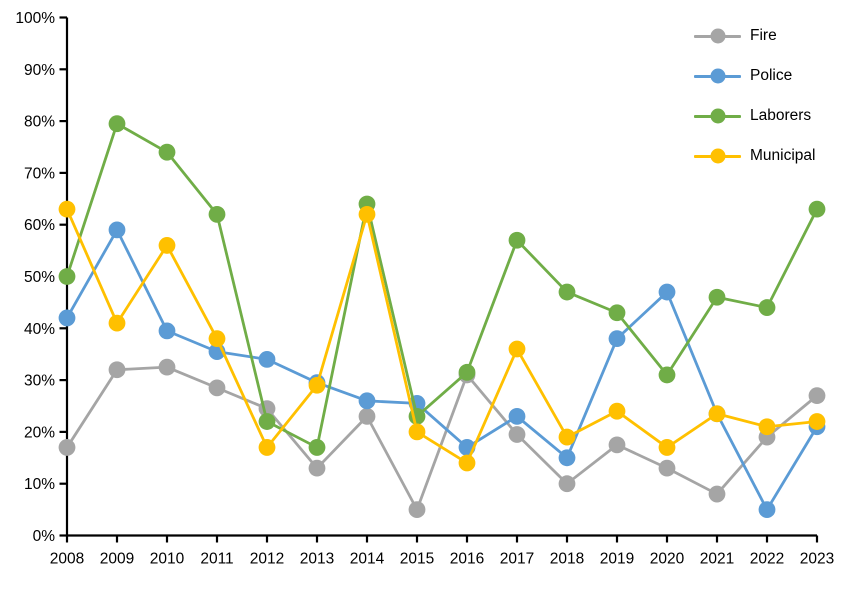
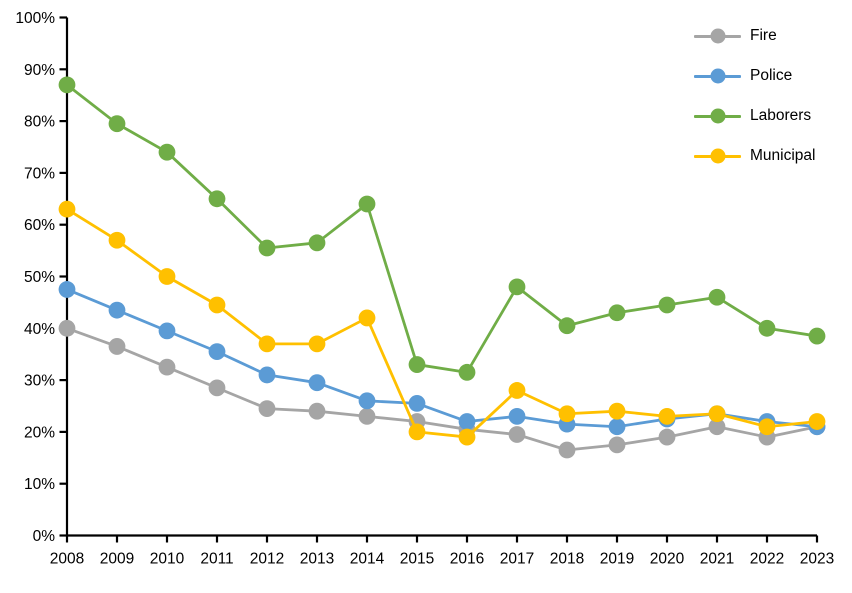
Fire/2008: 17% -> 40%
Police/2008: 42% -> 48%
Laborers/2008: 50% -> 87%
Fire/2009: 32% -> 36%
Police/2009: 59% -> 44%
Municipal/2009: 41% -> 57%
Municipal/2010: 56% -> 50%
Laborers/2011: 62% -> 65%
Municipal/2011: 38% -> 44%
Police/2012: 34% -> 31%
Laborers/2012: 22% -> 56%
Municipal/2012: 17% -> 37%
Fire/2013: 13% -> 24%
Laborers/2013: 17% -> 56%
Municipal/2013: 29% -> 37%
Municipal/2014: 62% -> 42%
Fire/2015: 5% -> 22%
Laborers/2015: 23% -> 33%
Fire/2016: 31% -> 20%
Police/2016: 17% -> 22%
Municipal/2016: 14% -> 19%
Laborers/2017: 57% -> 48%
Municipal/2017: 36% -> 28%
Fire/2018: 10% -> 16%
Police/2018: 15% -> 22%
Laborers/2018: 47% -> 40%
Municipal/2018: 19% -> 24%
Police/2019: 38% -> 21%
Fire/2020: 13% -> 19%
Police/2020: 47% -> 22%
Laborers/2020: 31% -> 44%
Municipal/2020: 17% -> 23%
Fire/2021: 8% -> 21%
Police/2022: 5% -> 22%
Laborers/2022: 44% -> 40%
Fire/2023: 27% -> 21%
Laborers/2023: 63% -> 38%
